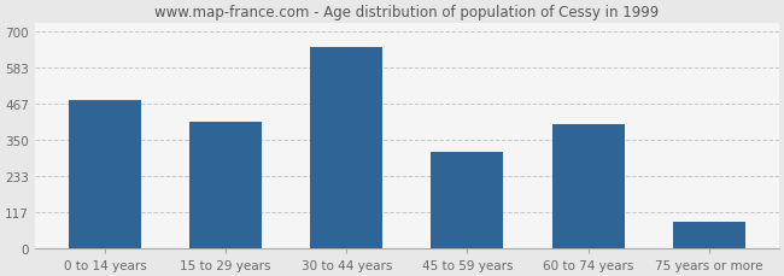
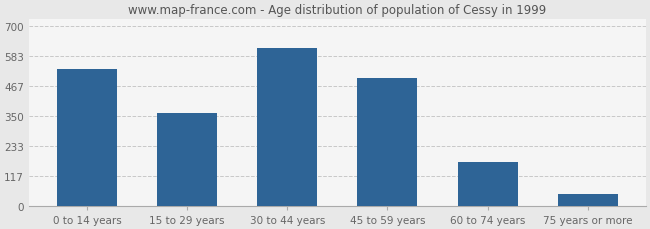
0 to 14 years: 480 -> 533
15 to 29 years: 410 -> 362
30 to 44 years: 650 -> 614
45 to 59 years: 310 -> 497
60 to 74 years: 400 -> 172
75 years or more: 85 -> 48
